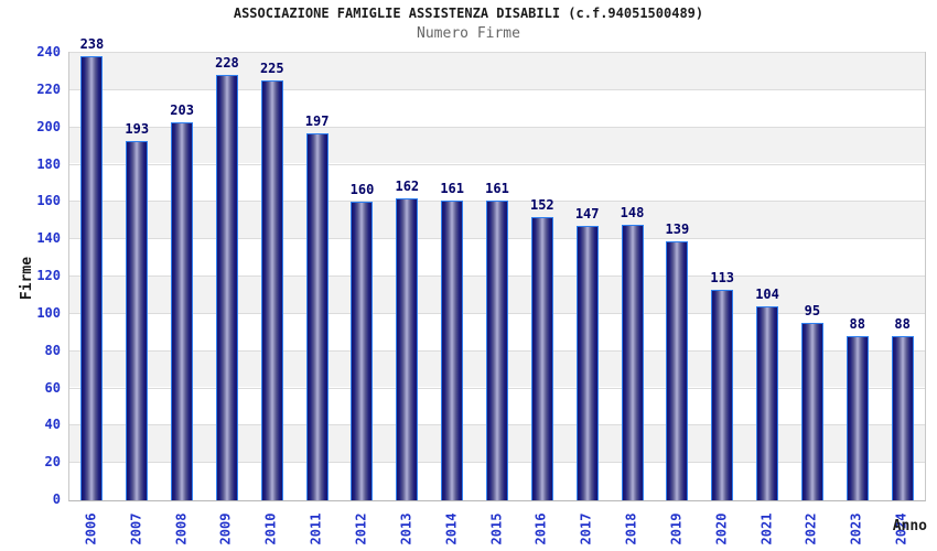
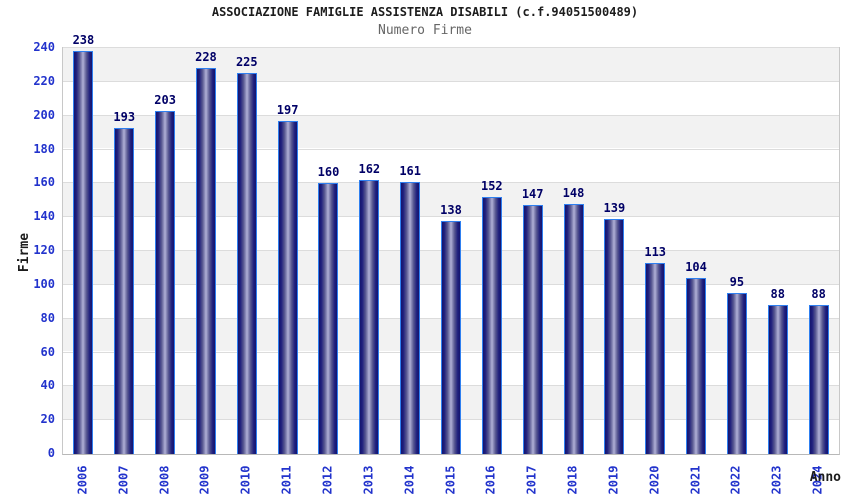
2015: 161 -> 138
